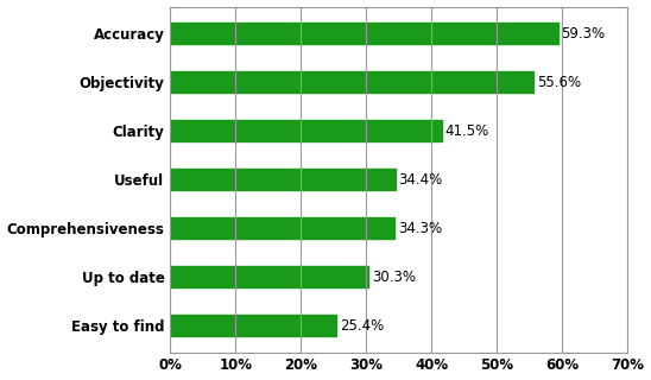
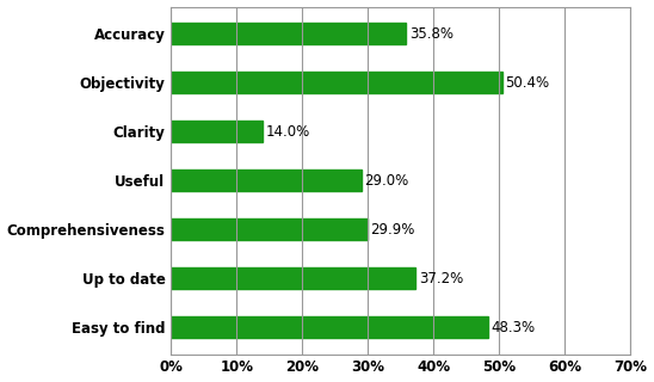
Accuracy: 59.3% -> 35.8%
Objectivity: 55.6% -> 50.4%
Clarity: 41.5% -> 14.0%
Useful: 34.4% -> 29.0%
Comprehensiveness: 34.3% -> 29.9%
Up to date: 30.3% -> 37.2%
Easy to find: 25.4% -> 48.3%
